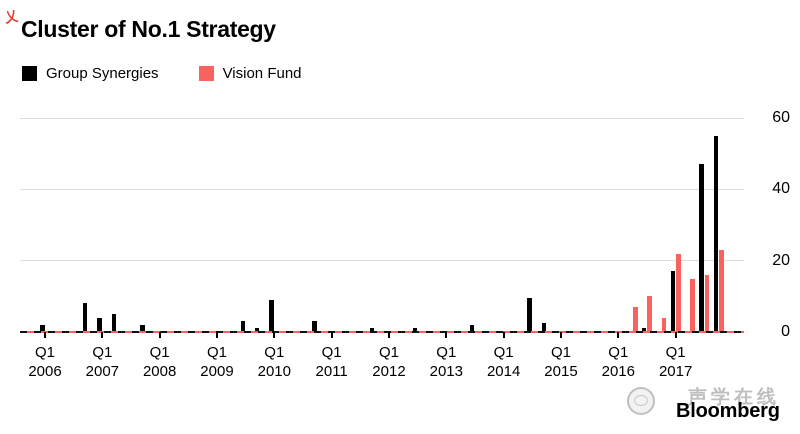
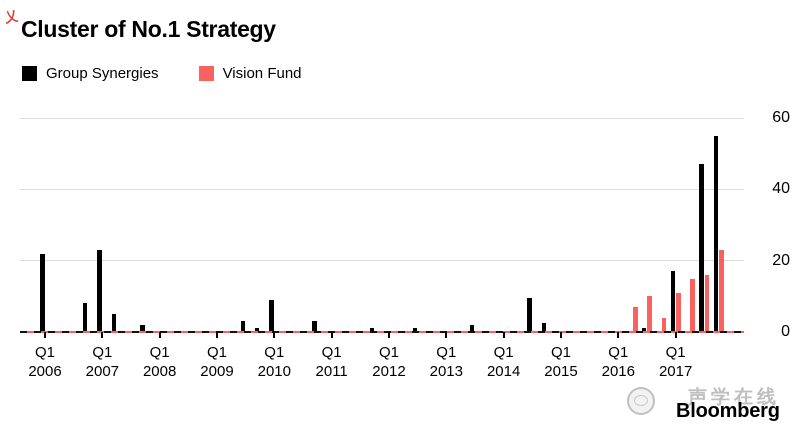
Group Synergies/Q1 2006: 2 -> 22
Group Synergies/Q1 2007: 4 -> 23
Vision Fund/Q1 2017: 22 -> 11
